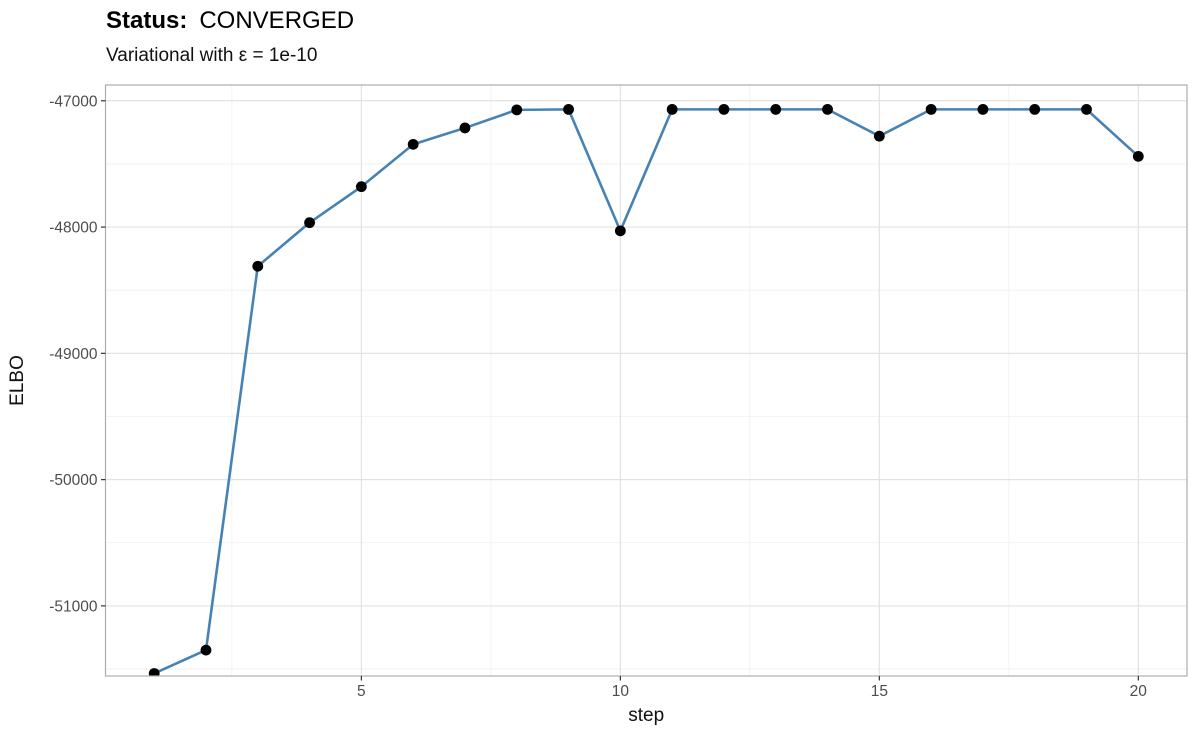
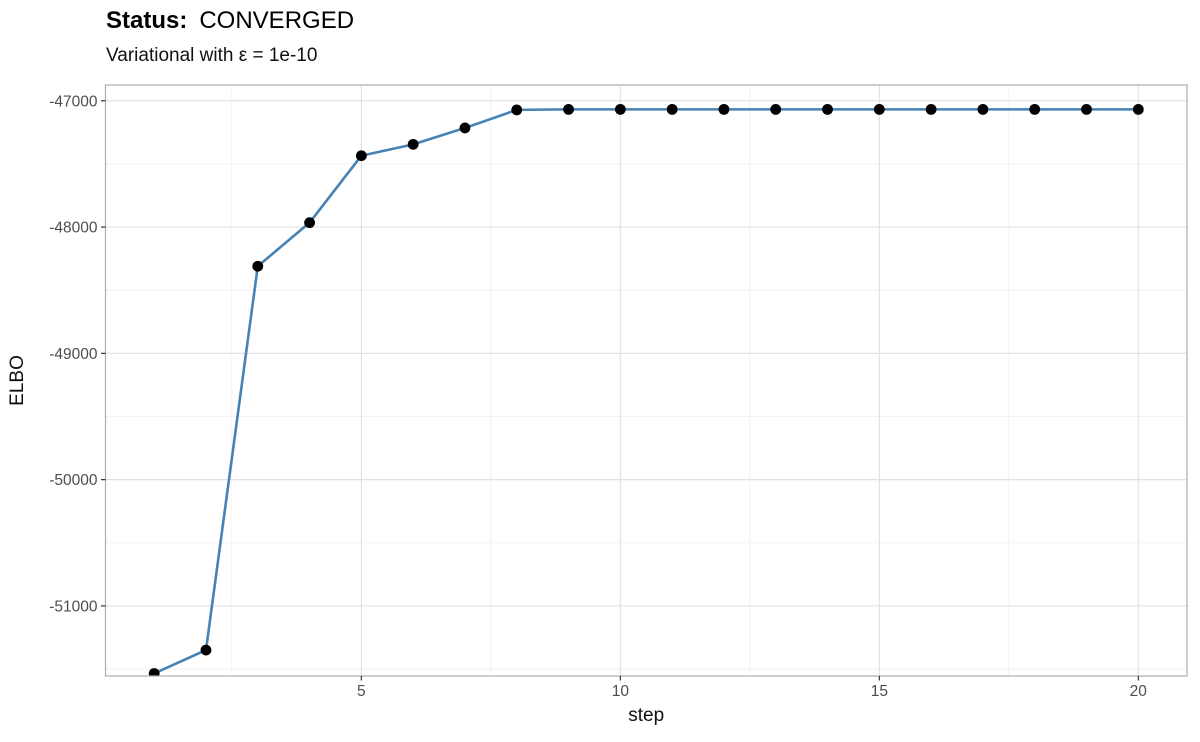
5: -47680 -> -47440
10: -48030 -> -47070
15: -47280 -> -47070
20: -47440 -> -47070
